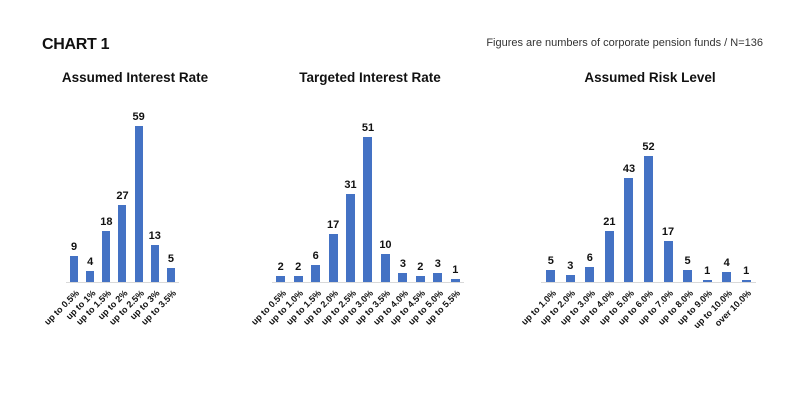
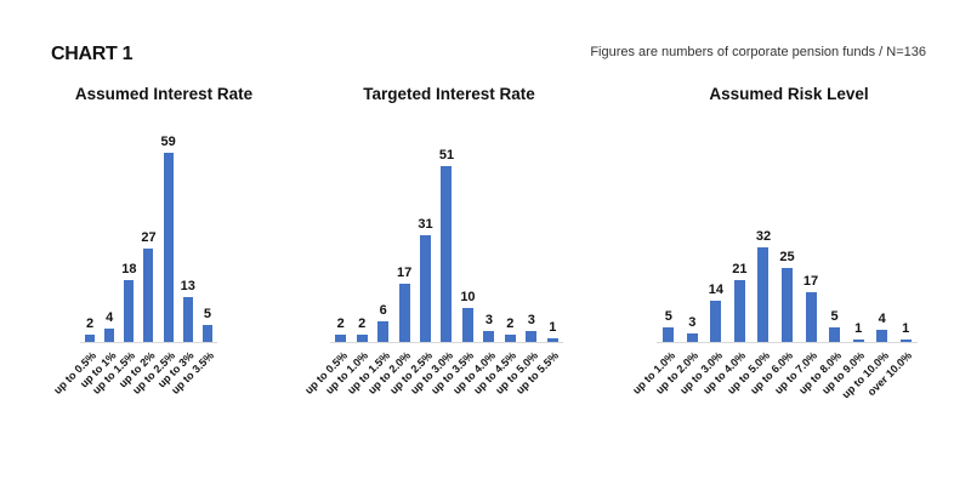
Assumed Interest Rate/up to 0.5%: 9 -> 2
Assumed Risk Level/up to 3.0%: 6 -> 14
Assumed Risk Level/up to 5.0%: 43 -> 32
Assumed Risk Level/up to 6.0%: 52 -> 25
